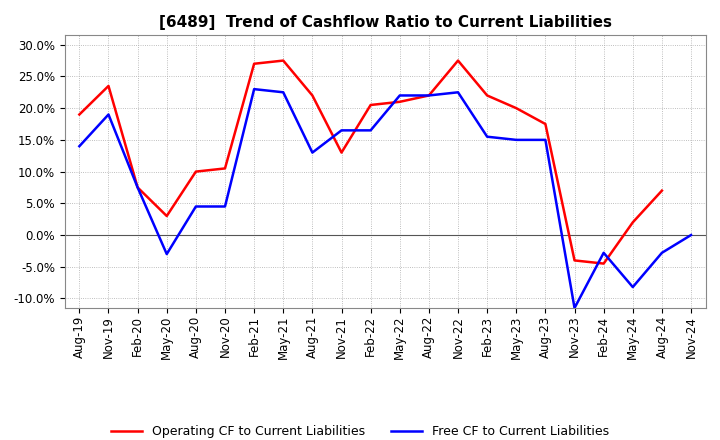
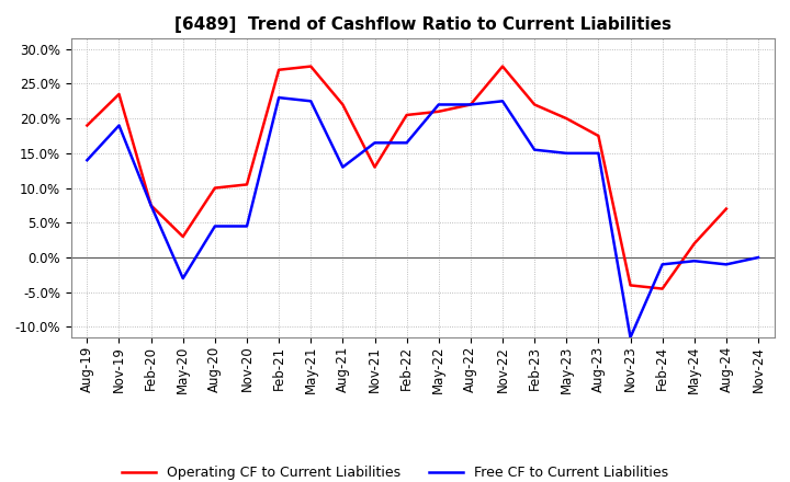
Free CF to Current Liabilities/Feb-24: -2.8% -> -1.0%
Free CF to Current Liabilities/May-24: -8.2% -> -0.5%
Free CF to Current Liabilities/Aug-24: -2.8% -> -1.0%
